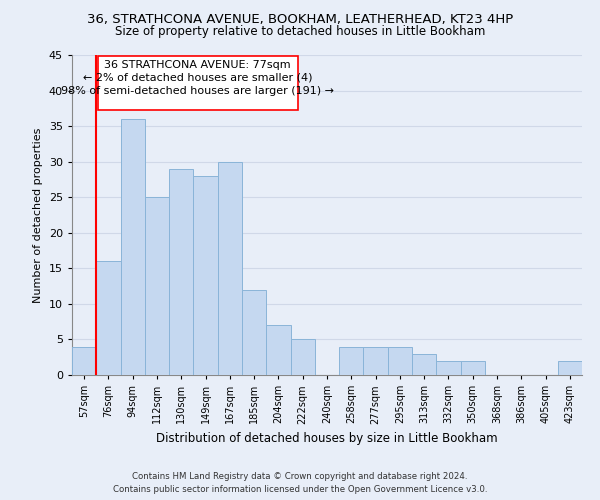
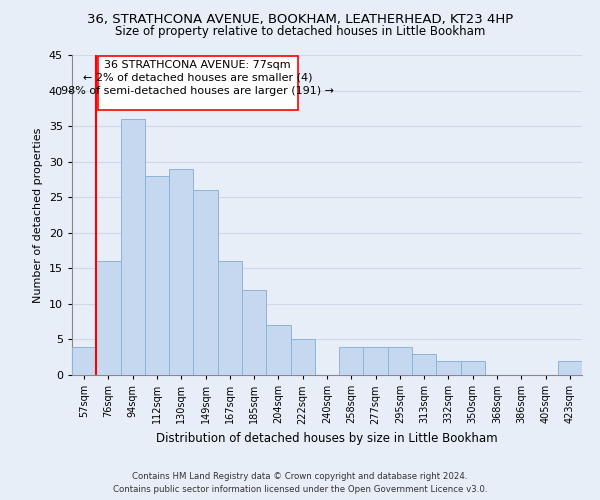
112sqm: 25 -> 28
149sqm: 28 -> 26
167sqm: 30 -> 16
